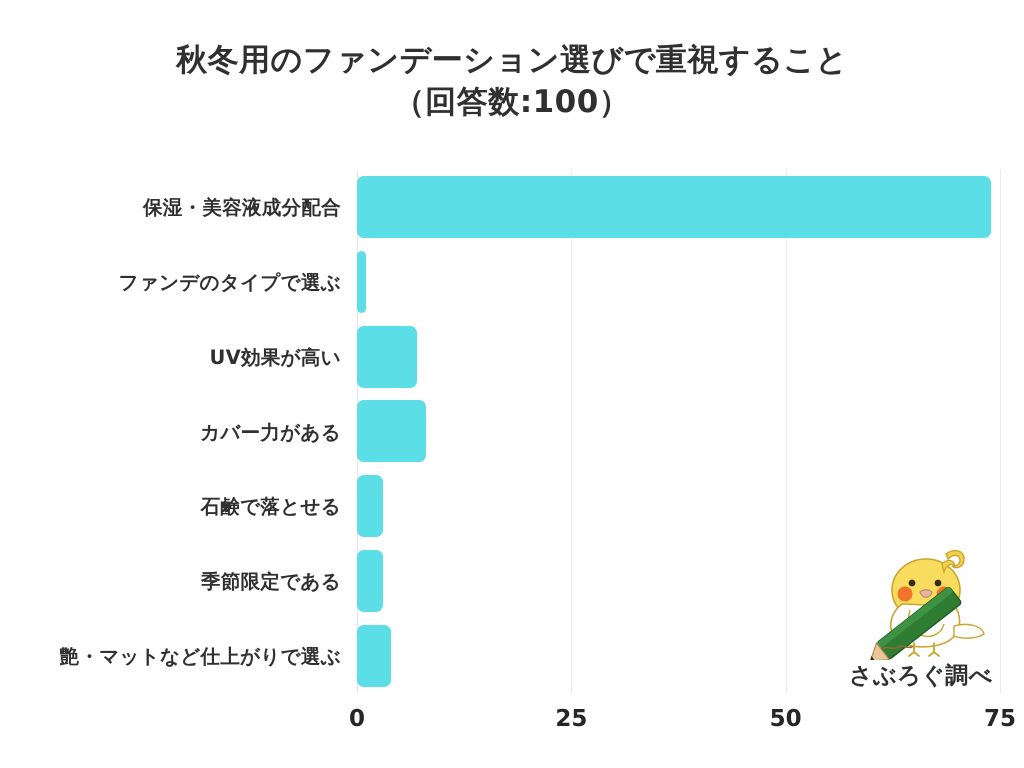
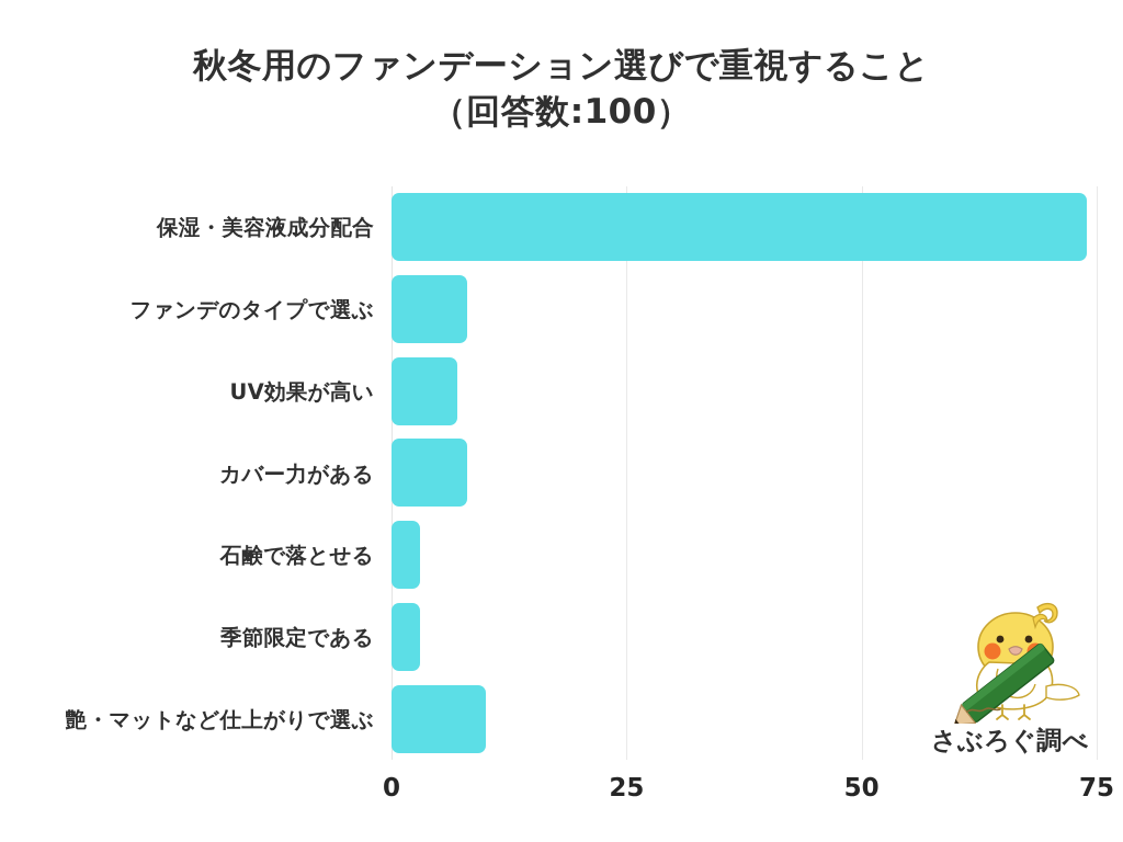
ファンデのタイプで選ぶ: 1 -> 8
艶・マットなど仕上がりで選ぶ: 4 -> 10
